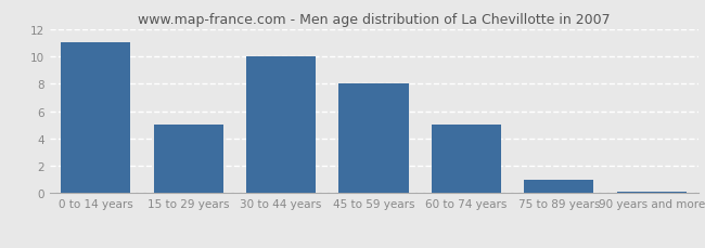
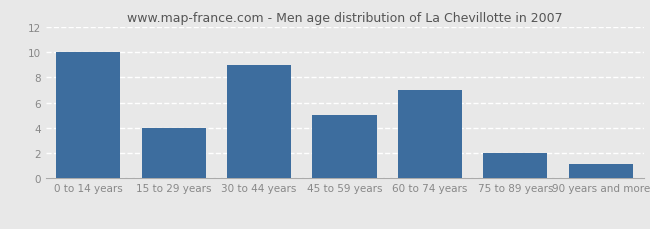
0 to 14 years: 11.0 -> 10.0
15 to 29 years: 5.0 -> 4.0
30 to 44 years: 10.0 -> 9.0
45 to 59 years: 8.0 -> 5.0
60 to 74 years: 5.0 -> 7.0
75 to 89 years: 1.0 -> 2.0
90 years and more: 0.1 -> 1.1
